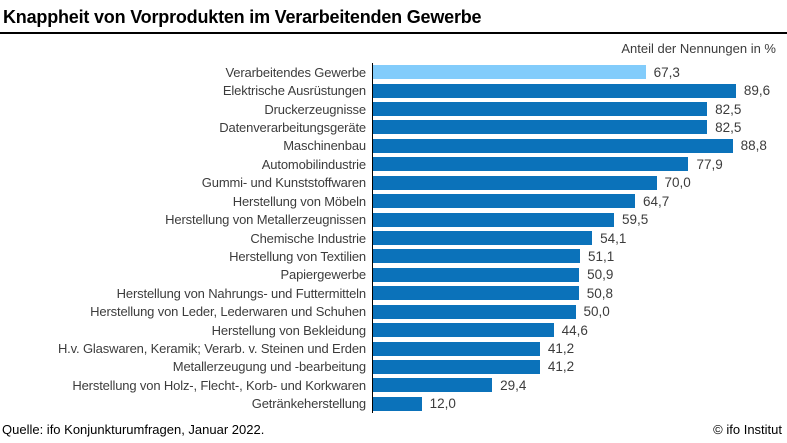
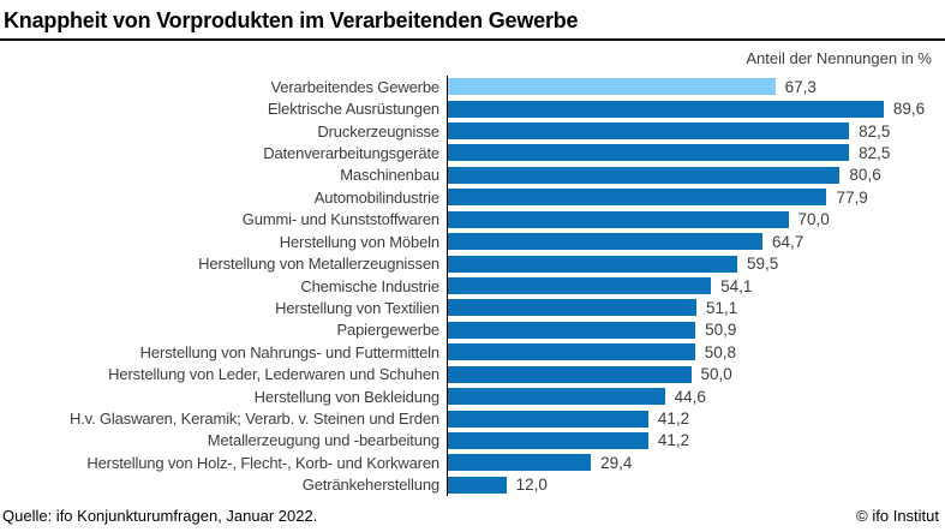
Maschinenbau: 88,8 -> 80,6
